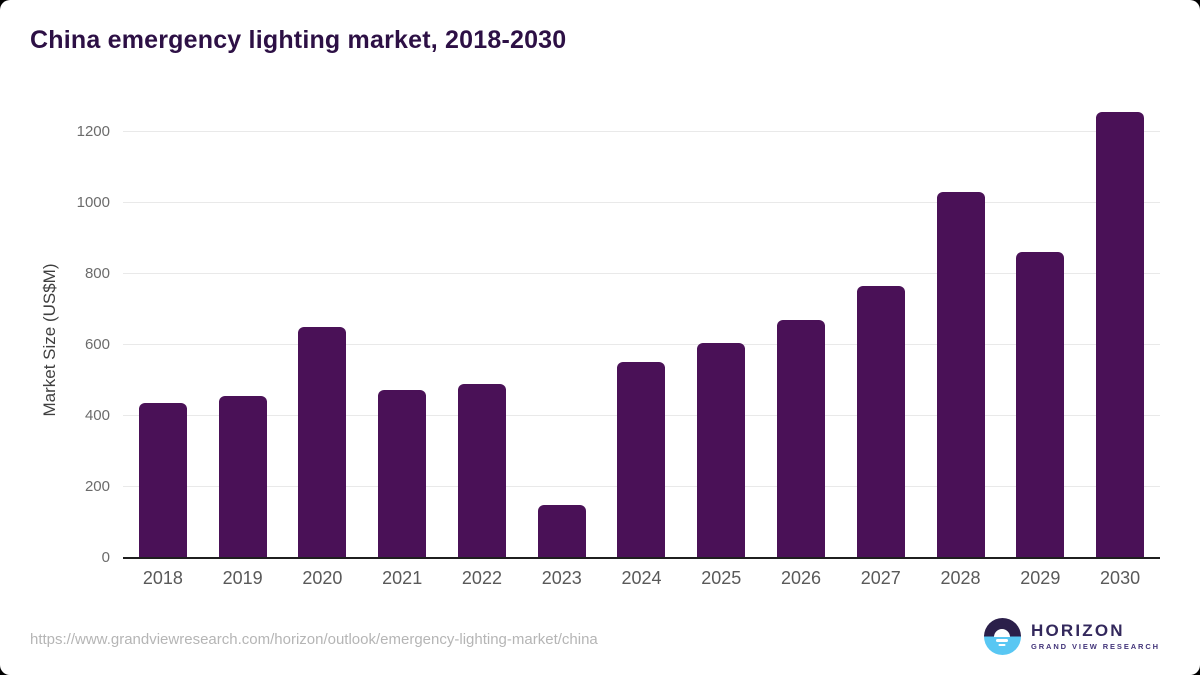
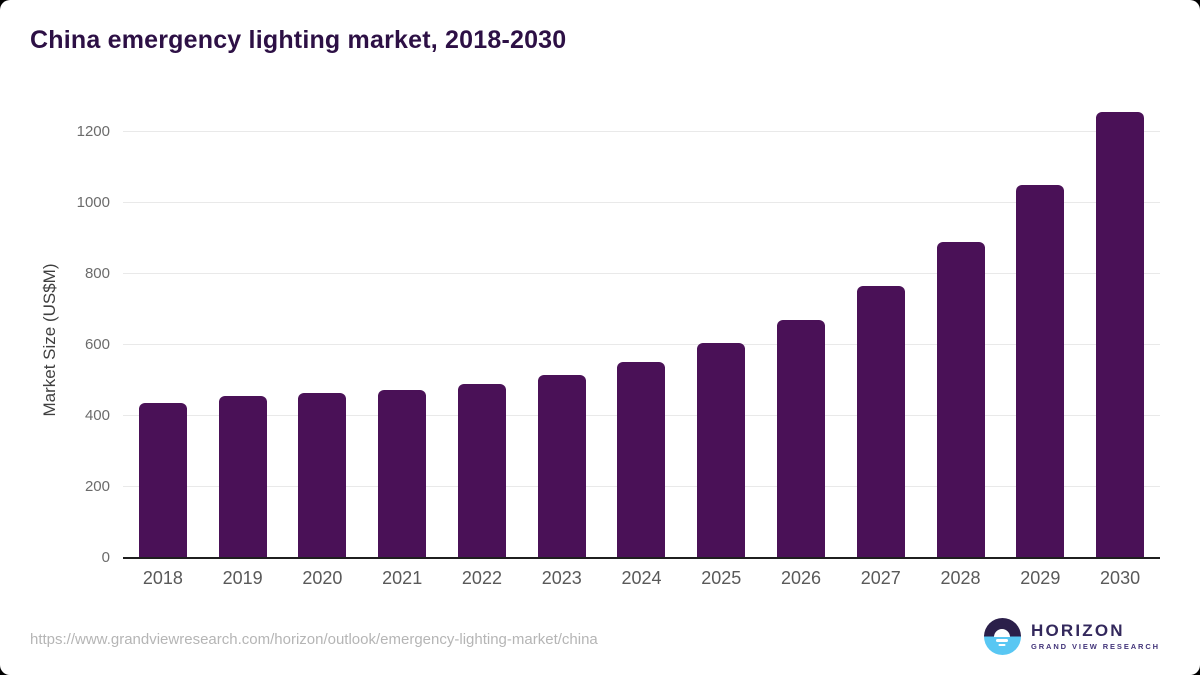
2020: 650 -> 460
2023: 150 -> 510
2028: 1030 -> 890
2029: 860 -> 1050
